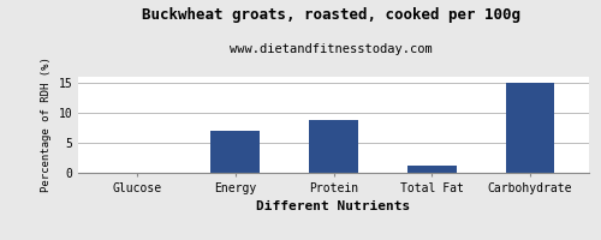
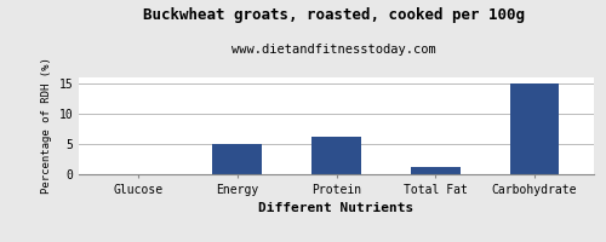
Energy: 7.0 -> 5.0
Protein: 8.8 -> 6.3
